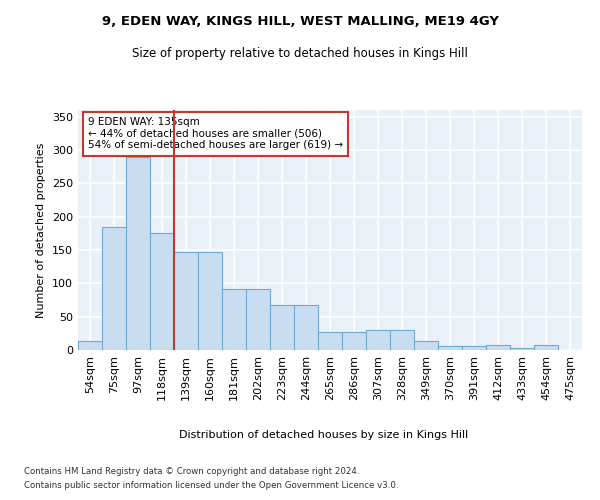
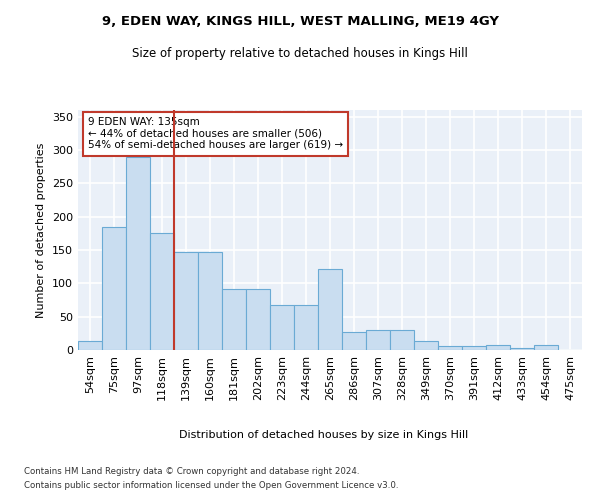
265sqm: 27 -> 122
